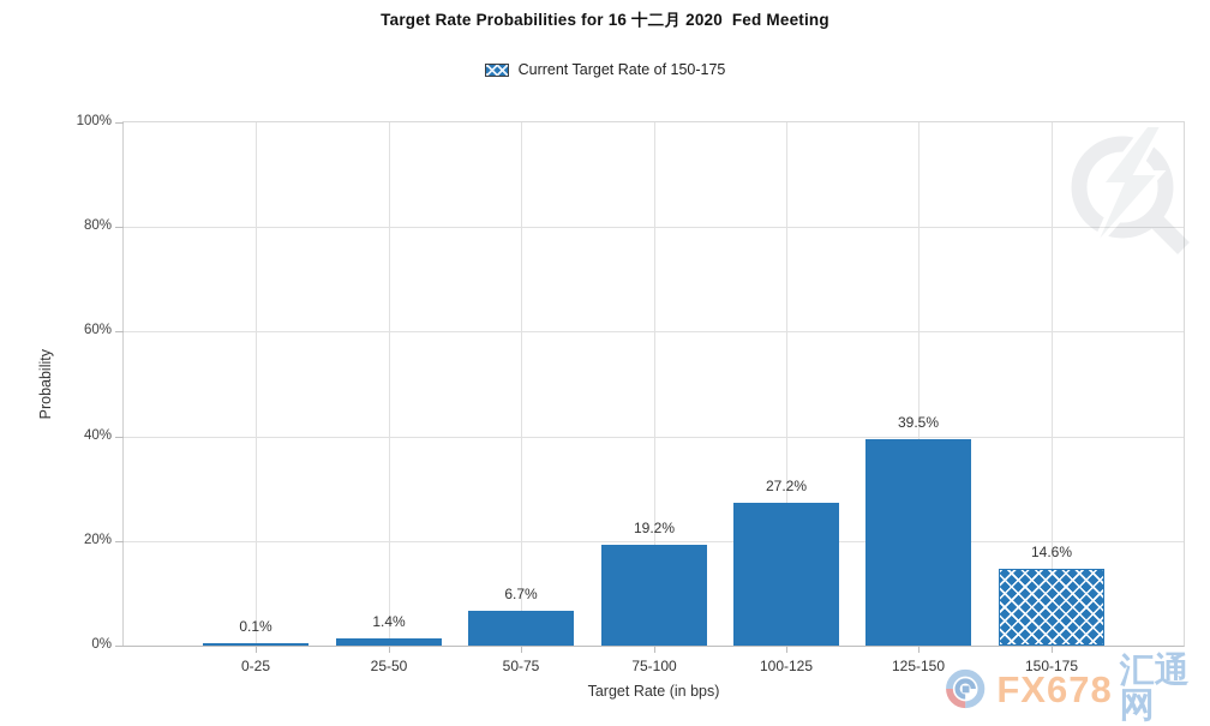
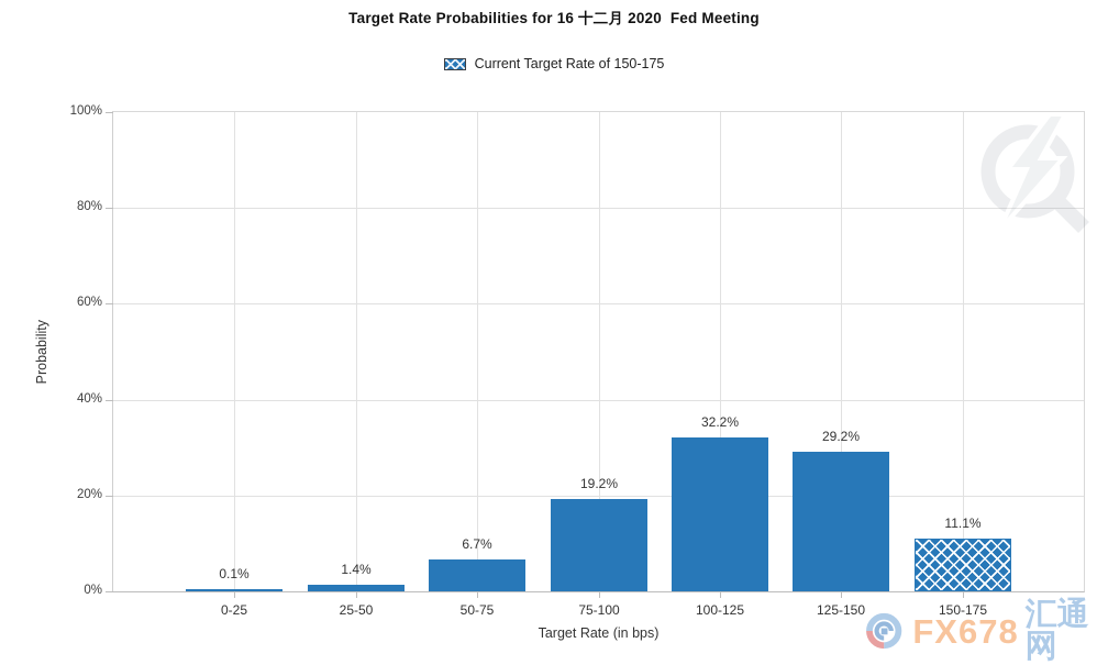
100-125: 27.2% -> 32.2%
125-150: 39.5% -> 29.2%
150-175: 14.6% -> 11.1%
